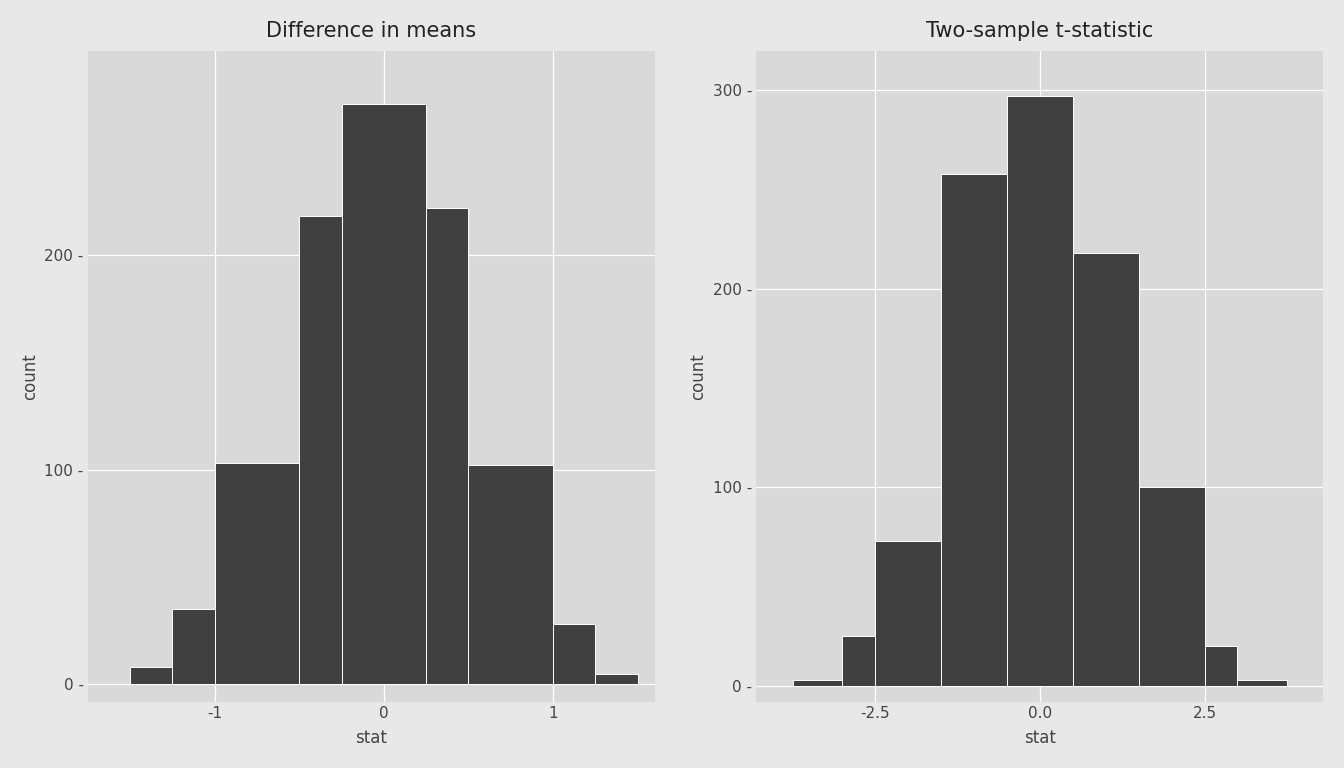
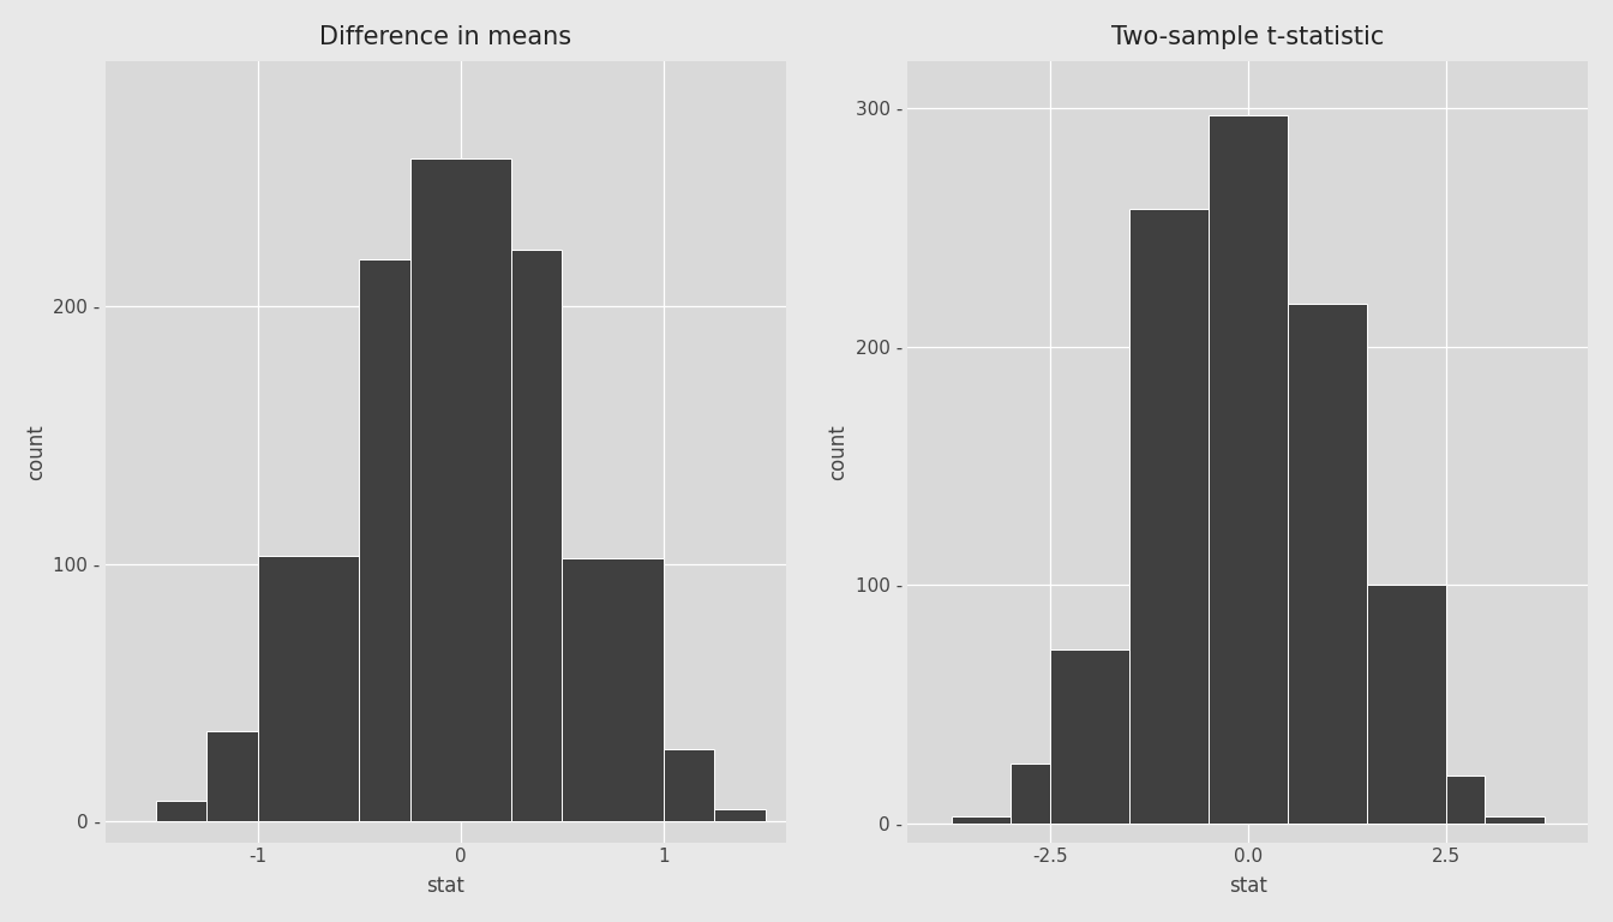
Difference in means/0: 270 - -> 257 -
